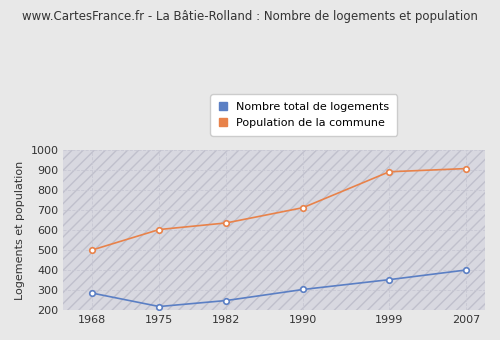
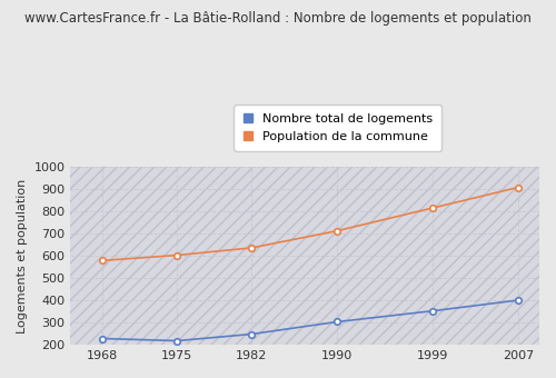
Nombre total de logements/1968: 285 -> 228
Population de la commune/1968: 500 -> 578
Population de la commune/1999: 890 -> 814
